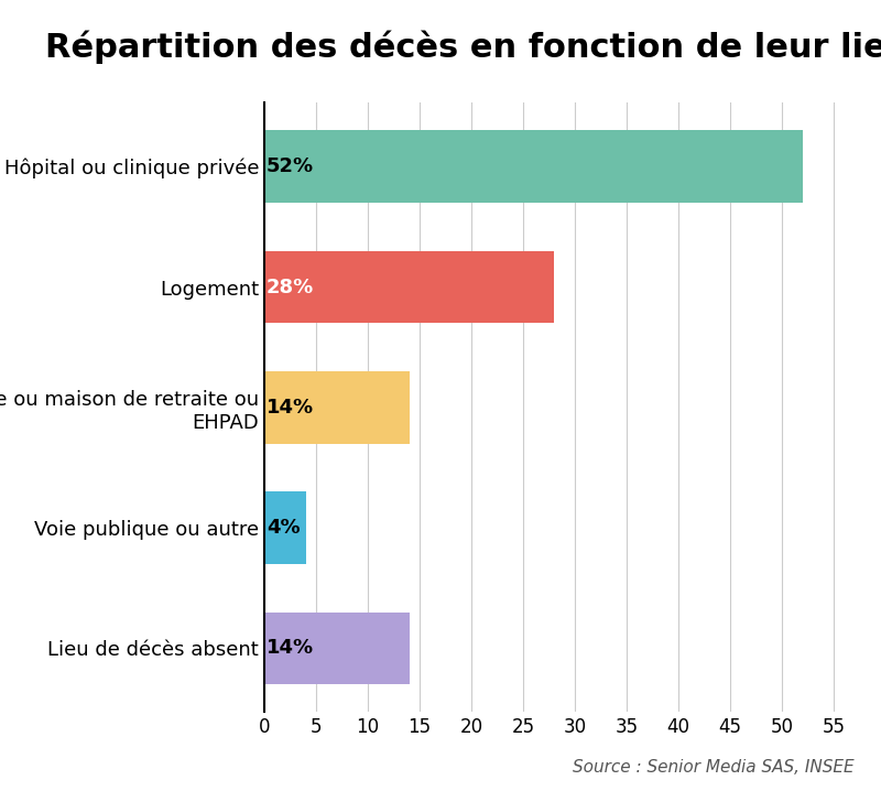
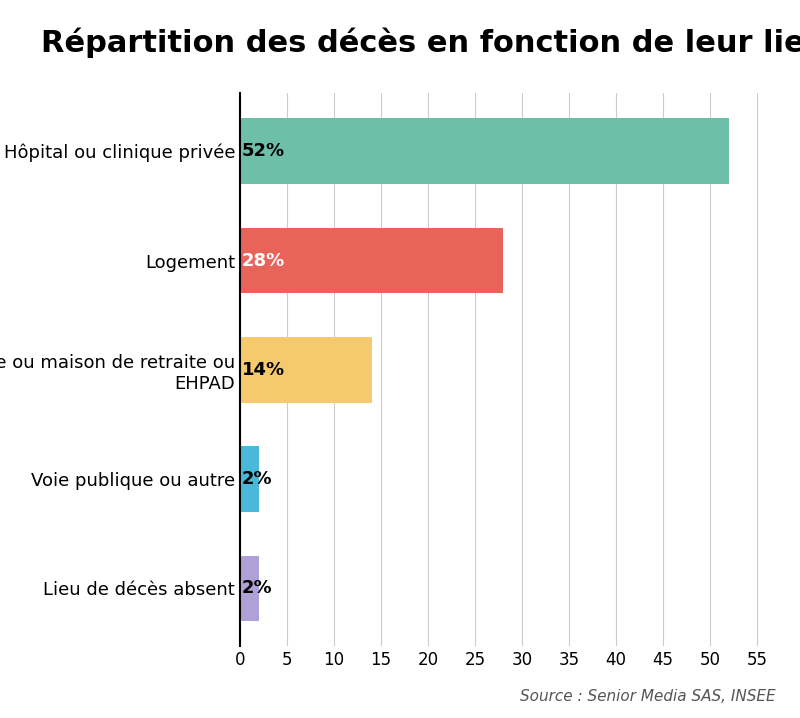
Voie publique ou autre: 4% -> 2%
Lieu de décès absent: 14% -> 2%
